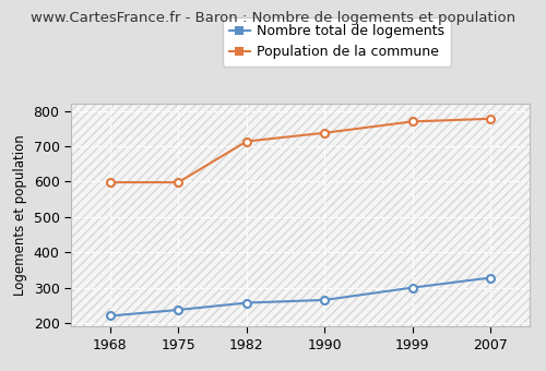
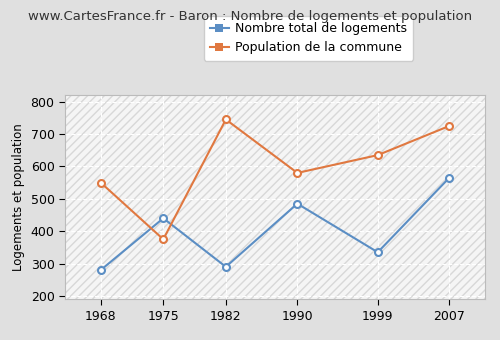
Nombre total de logements/1968: 220 -> 280
Population de la commune/1968: 598 -> 550
Nombre total de logements/1975: 237 -> 440
Population de la commune/1975: 598 -> 375
Nombre total de logements/1982: 257 -> 290
Population de la commune/1982: 714 -> 745
Nombre total de logements/1990: 265 -> 485
Population de la commune/1990: 738 -> 580
Nombre total de logements/1999: 300 -> 335
Population de la commune/1999: 770 -> 635
Nombre total de logements/2007: 328 -> 565
Population de la commune/2007: 778 -> 725
